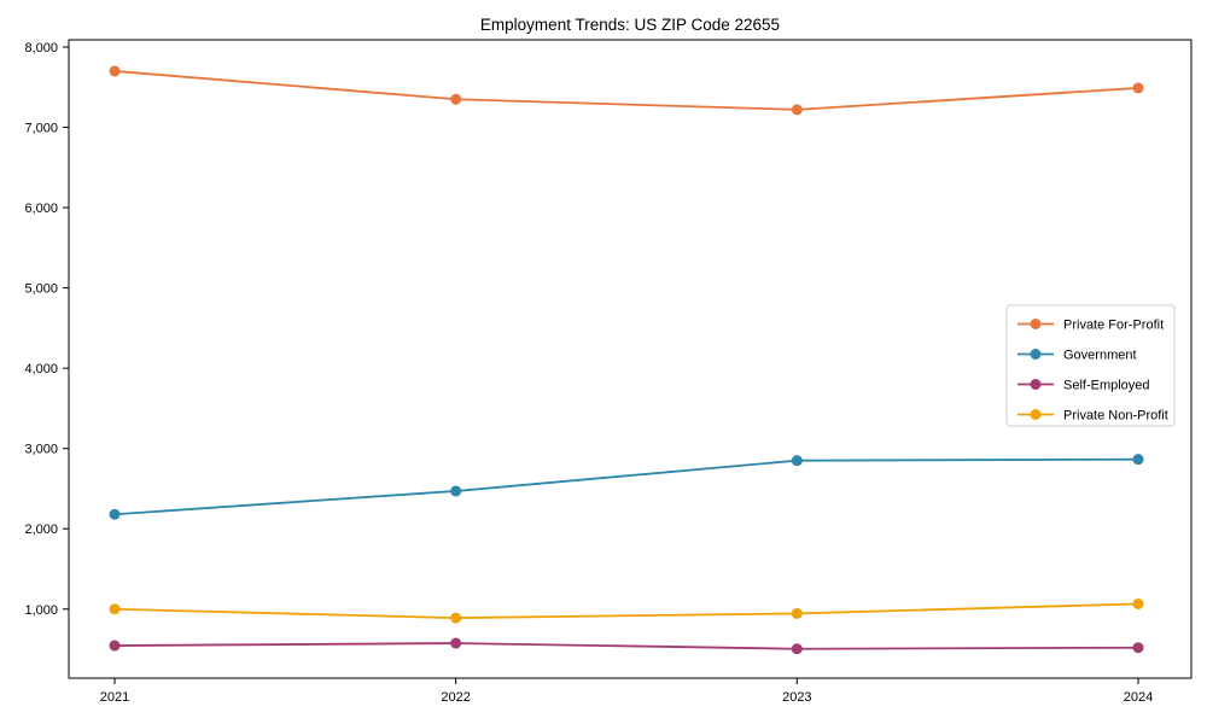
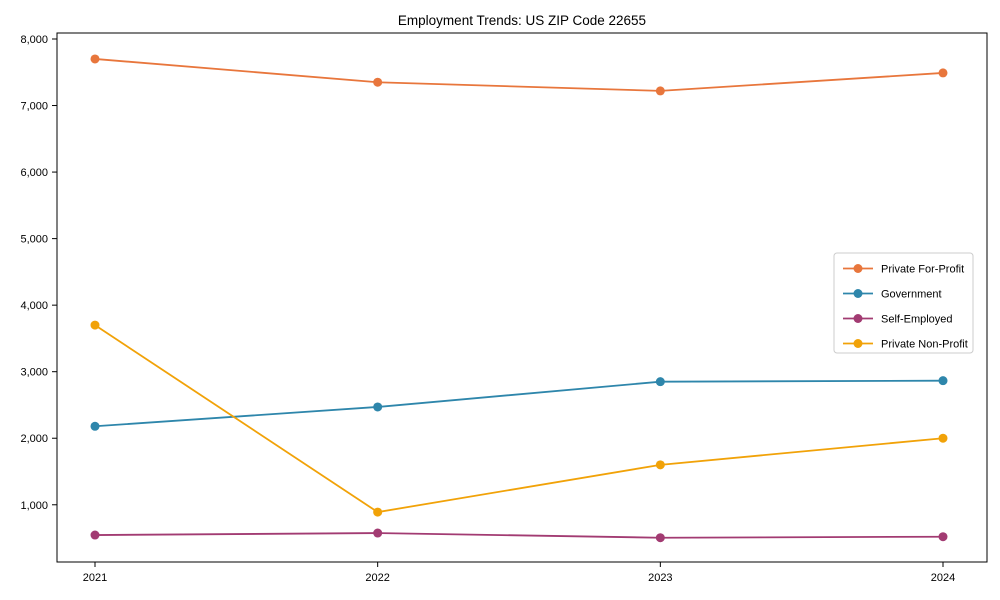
Private Non-Profit/2021: 1000 -> 3700
Private Non-Profit/2023: 900 -> 1600
Private Non-Profit/2024: 1100 -> 2000
